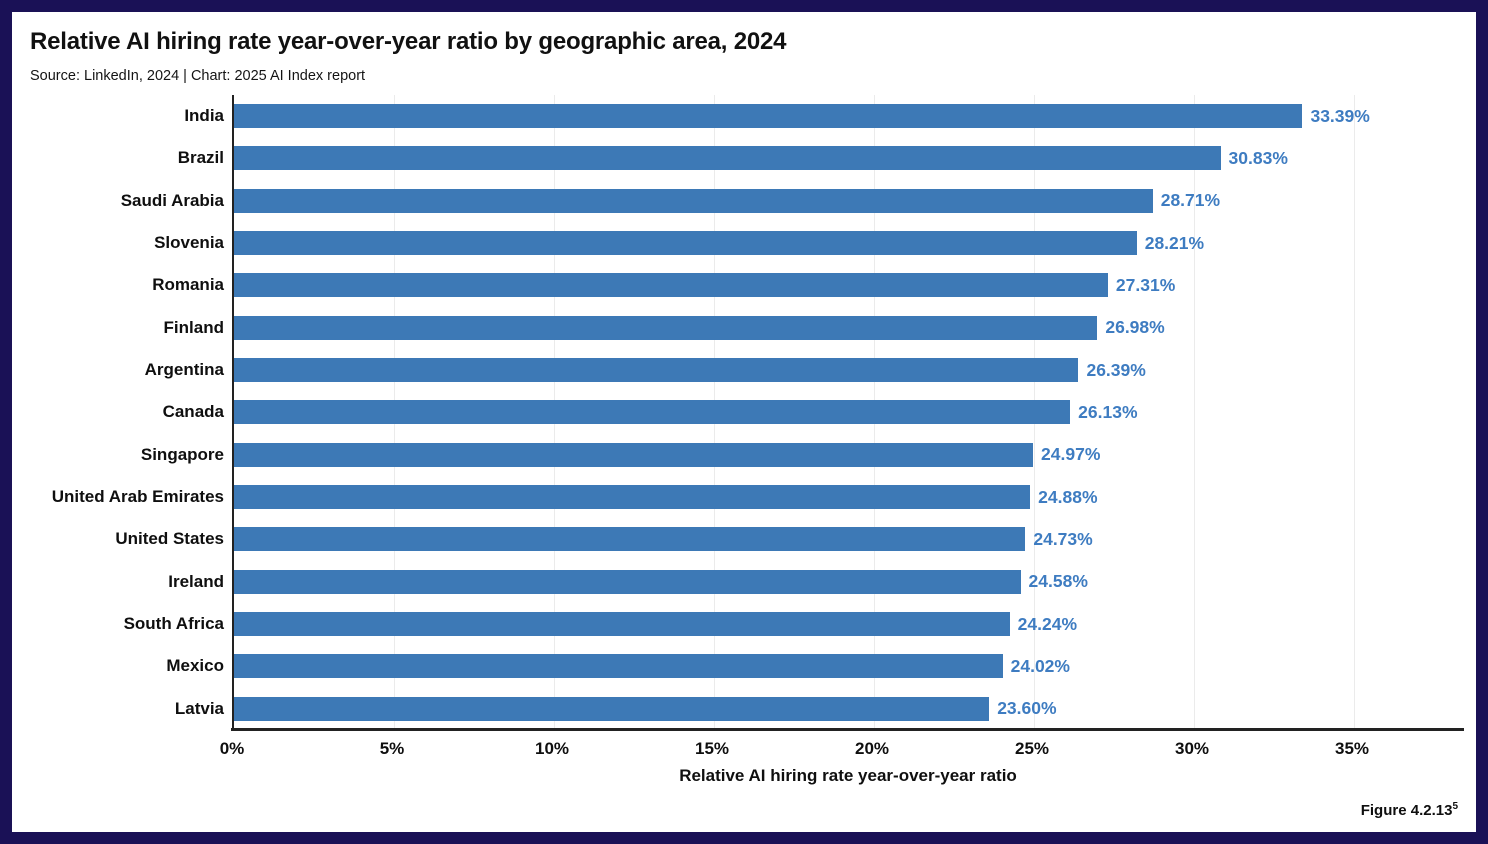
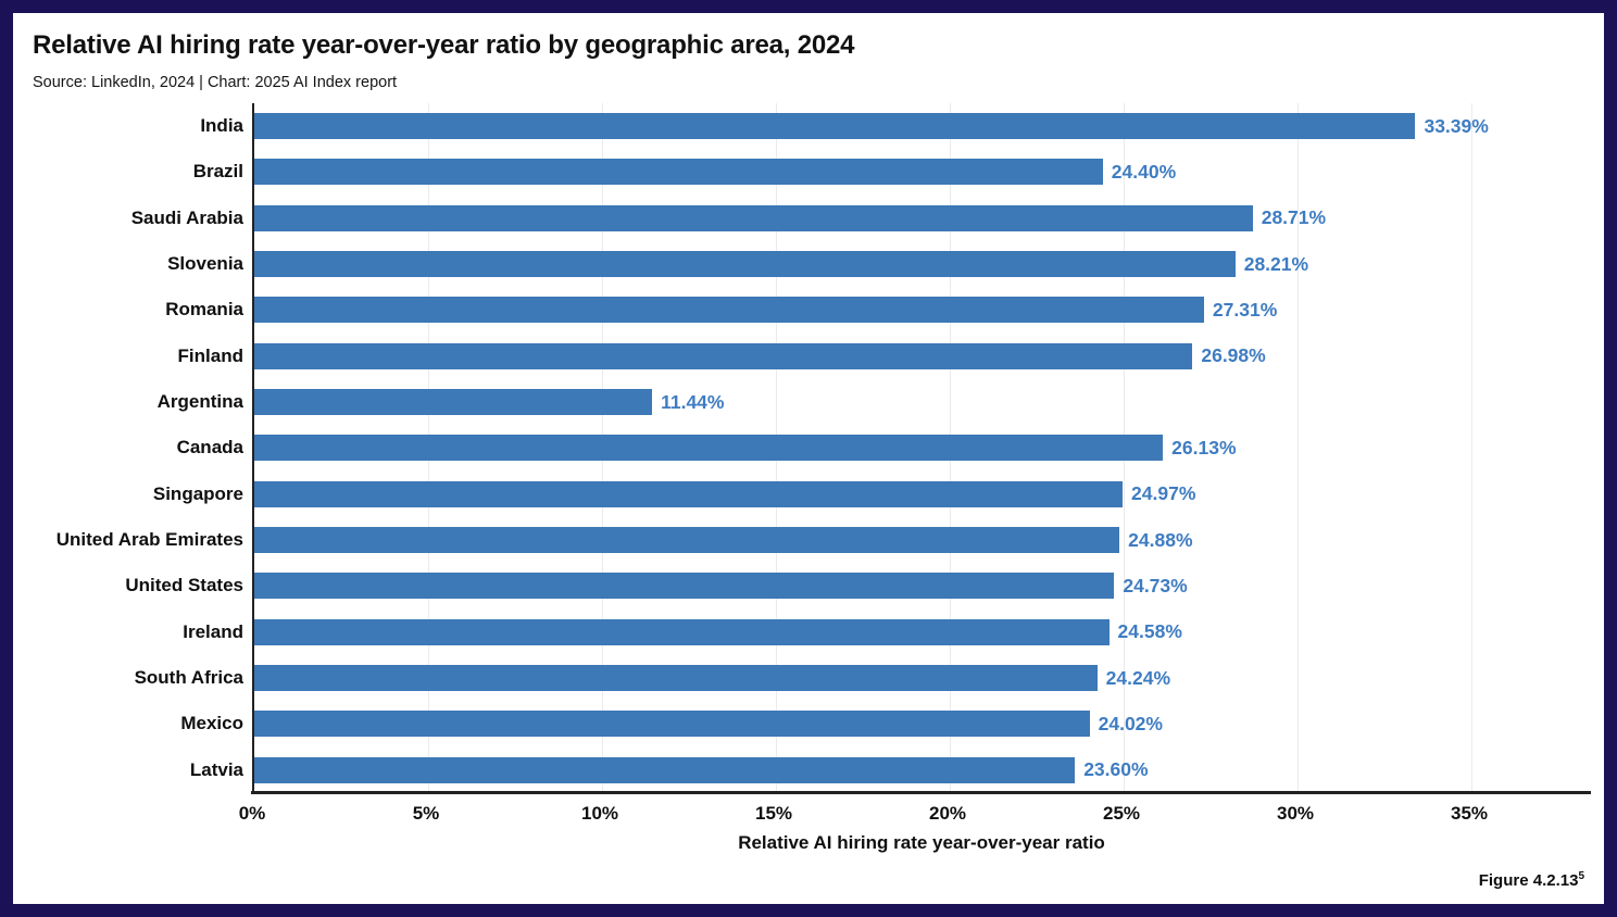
Brazil: 30.83% -> 24.40%
Argentina: 26.39% -> 11.44%
